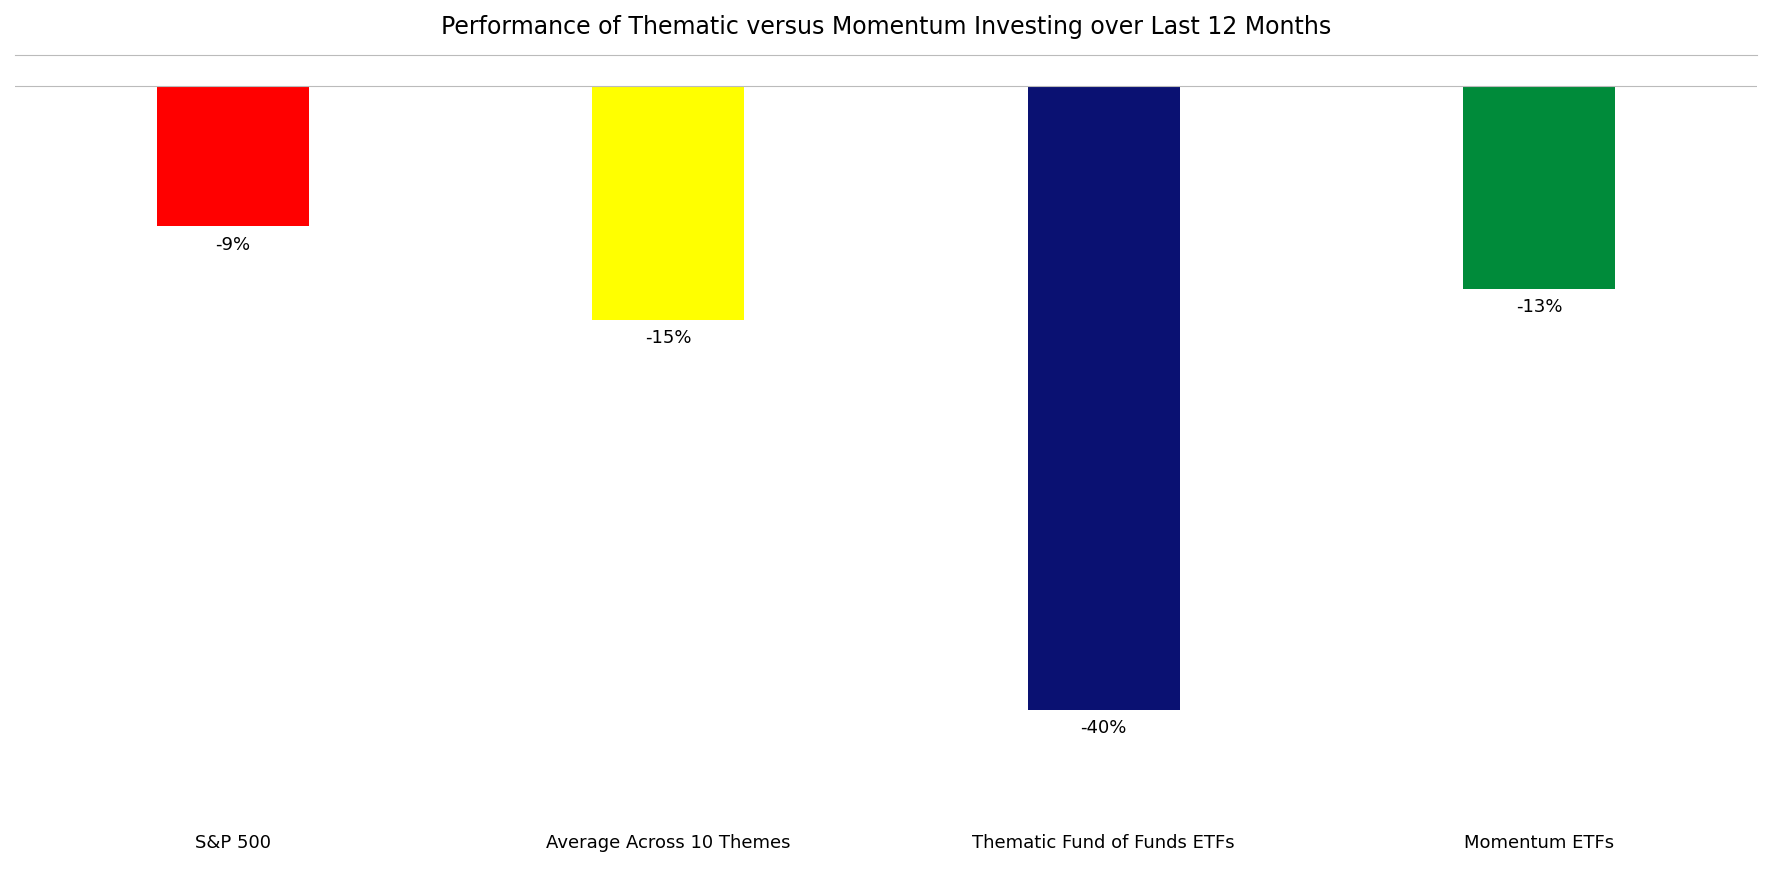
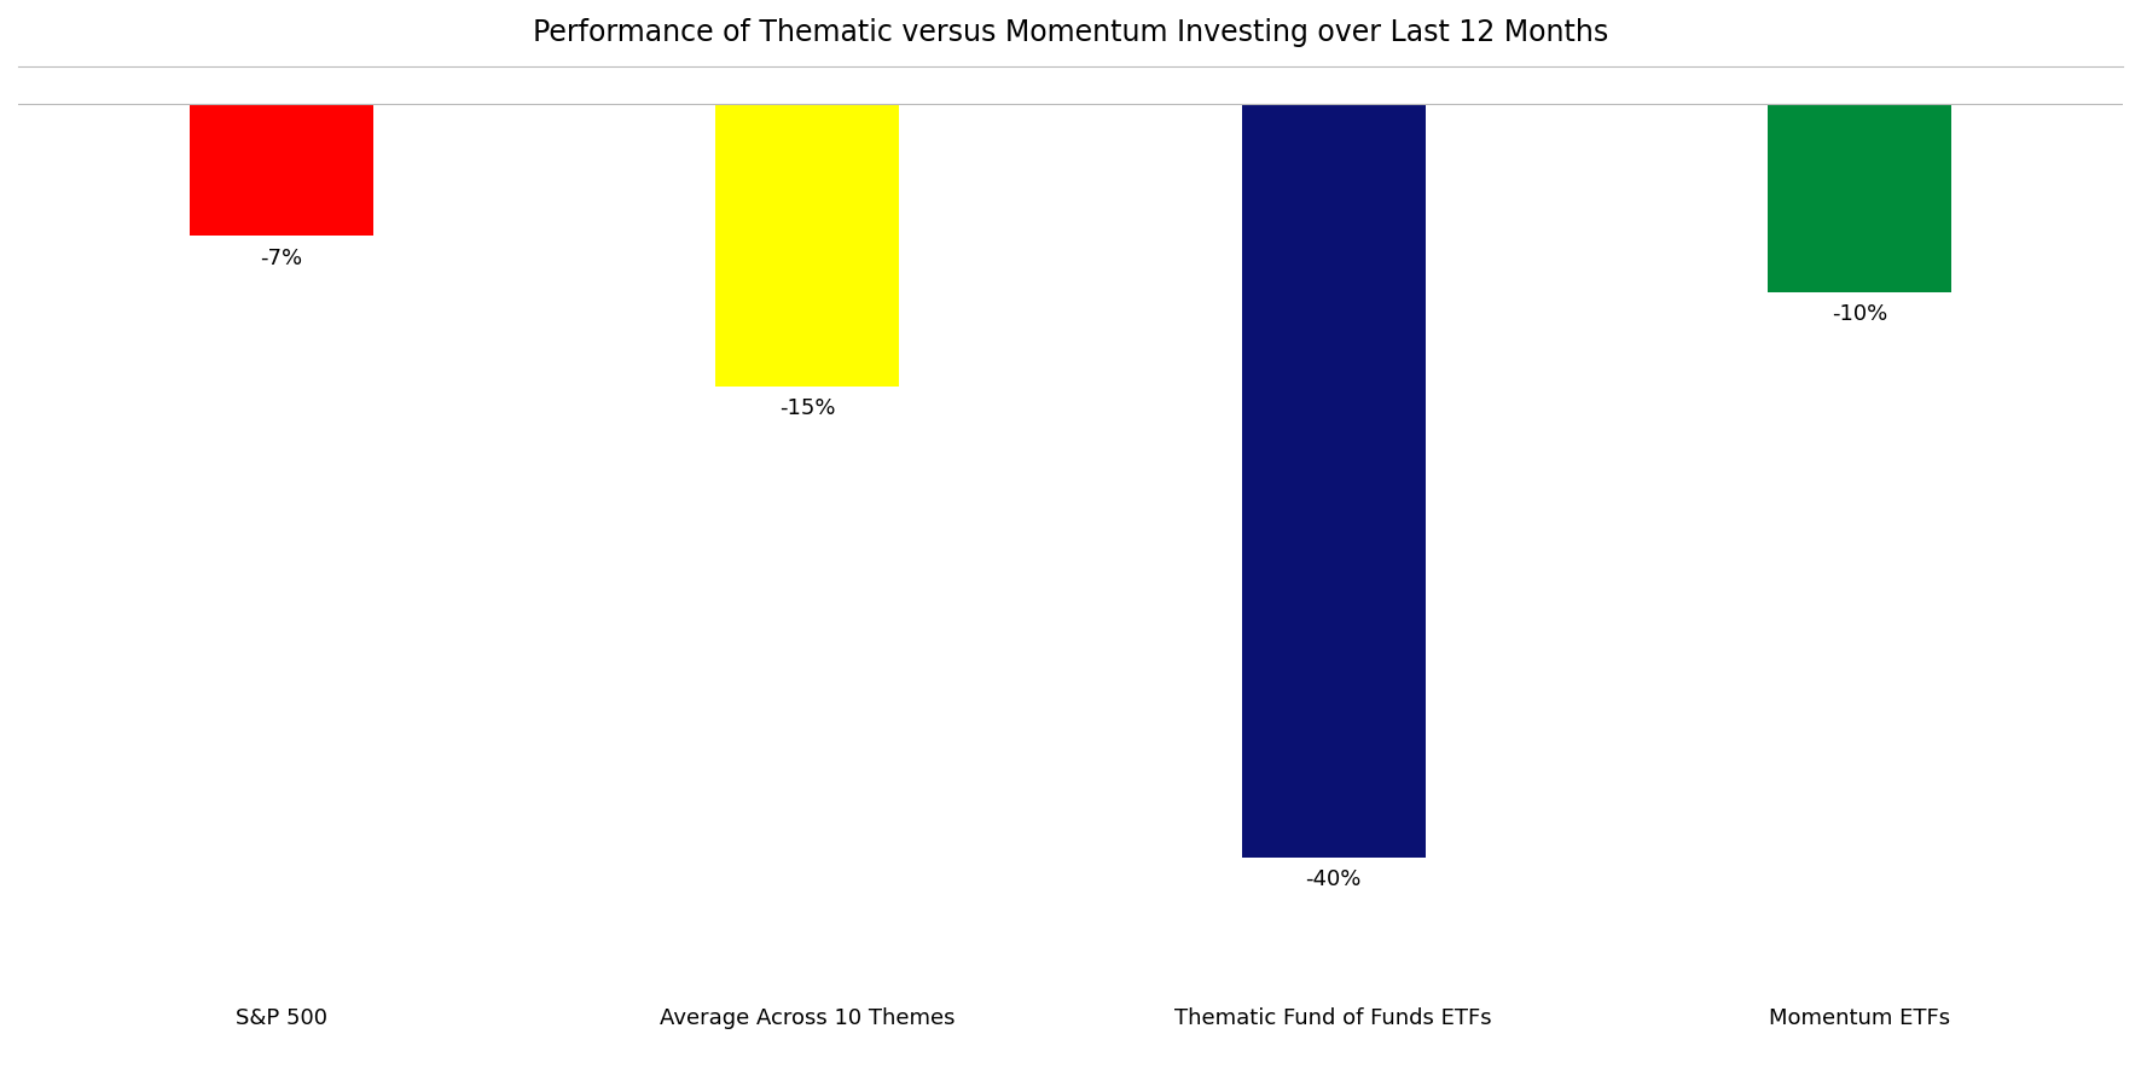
S&P 500: -9% -> -7%
Momentum ETFs: -13% -> -10%
